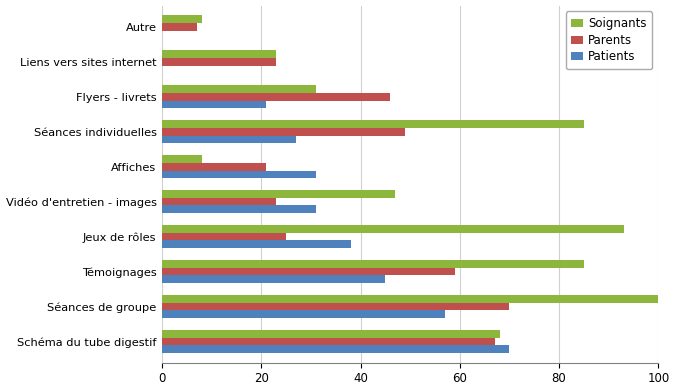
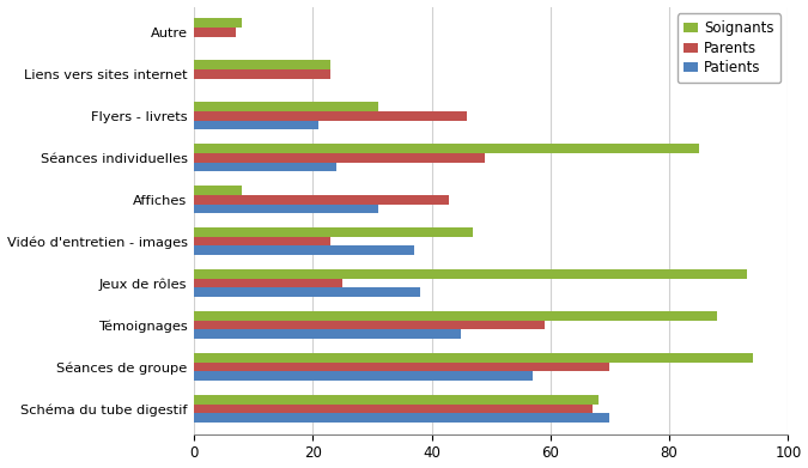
Patients/Séances individuelles: 27 -> 24
Parents/Affiches: 21 -> 43
Patients/Vidéo d'entretien - images: 31 -> 37
Soignants/Témoignages: 85 -> 88
Soignants/Séances de groupe: 100 -> 94
